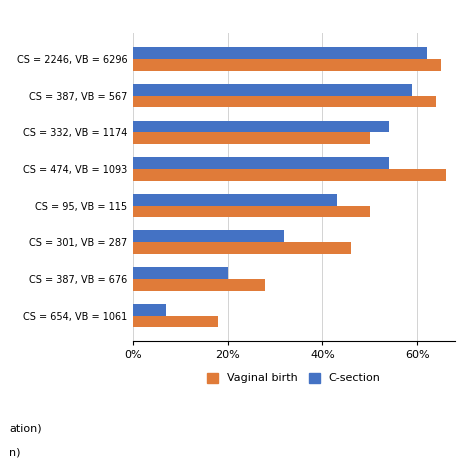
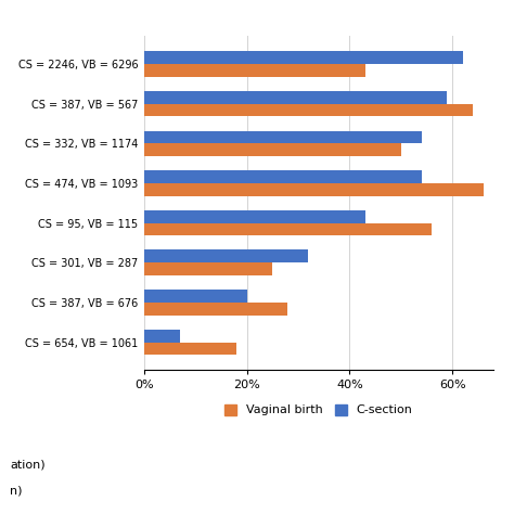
Vaginal birth/CS = 2246, VB = 6296: 65% -> 43%
Vaginal birth/CS = 95, VB = 115: 50% -> 56%
Vaginal birth/CS = 301, VB = 287: 46% -> 25%
